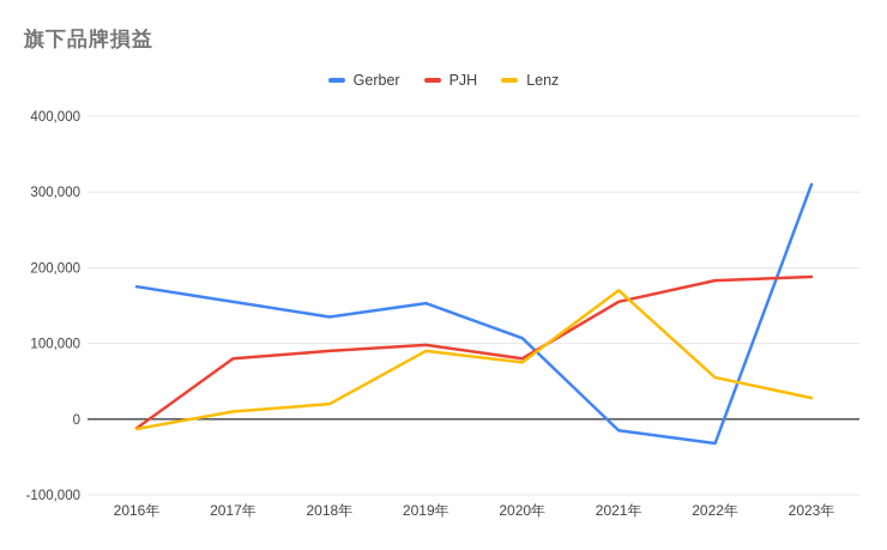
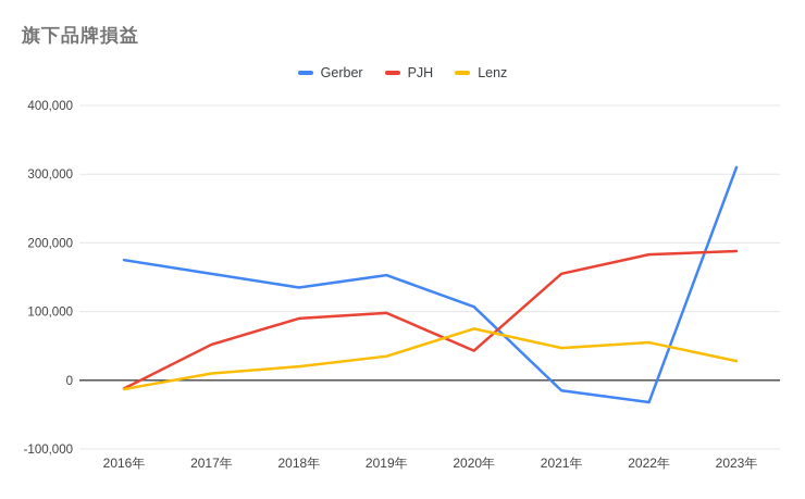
PJH/2017年: 80000 -> 50000
Lenz/2019年: 90000 -> 40000
PJH/2020年: 80000 -> 40000
Lenz/2021年: 170000 -> 50000
